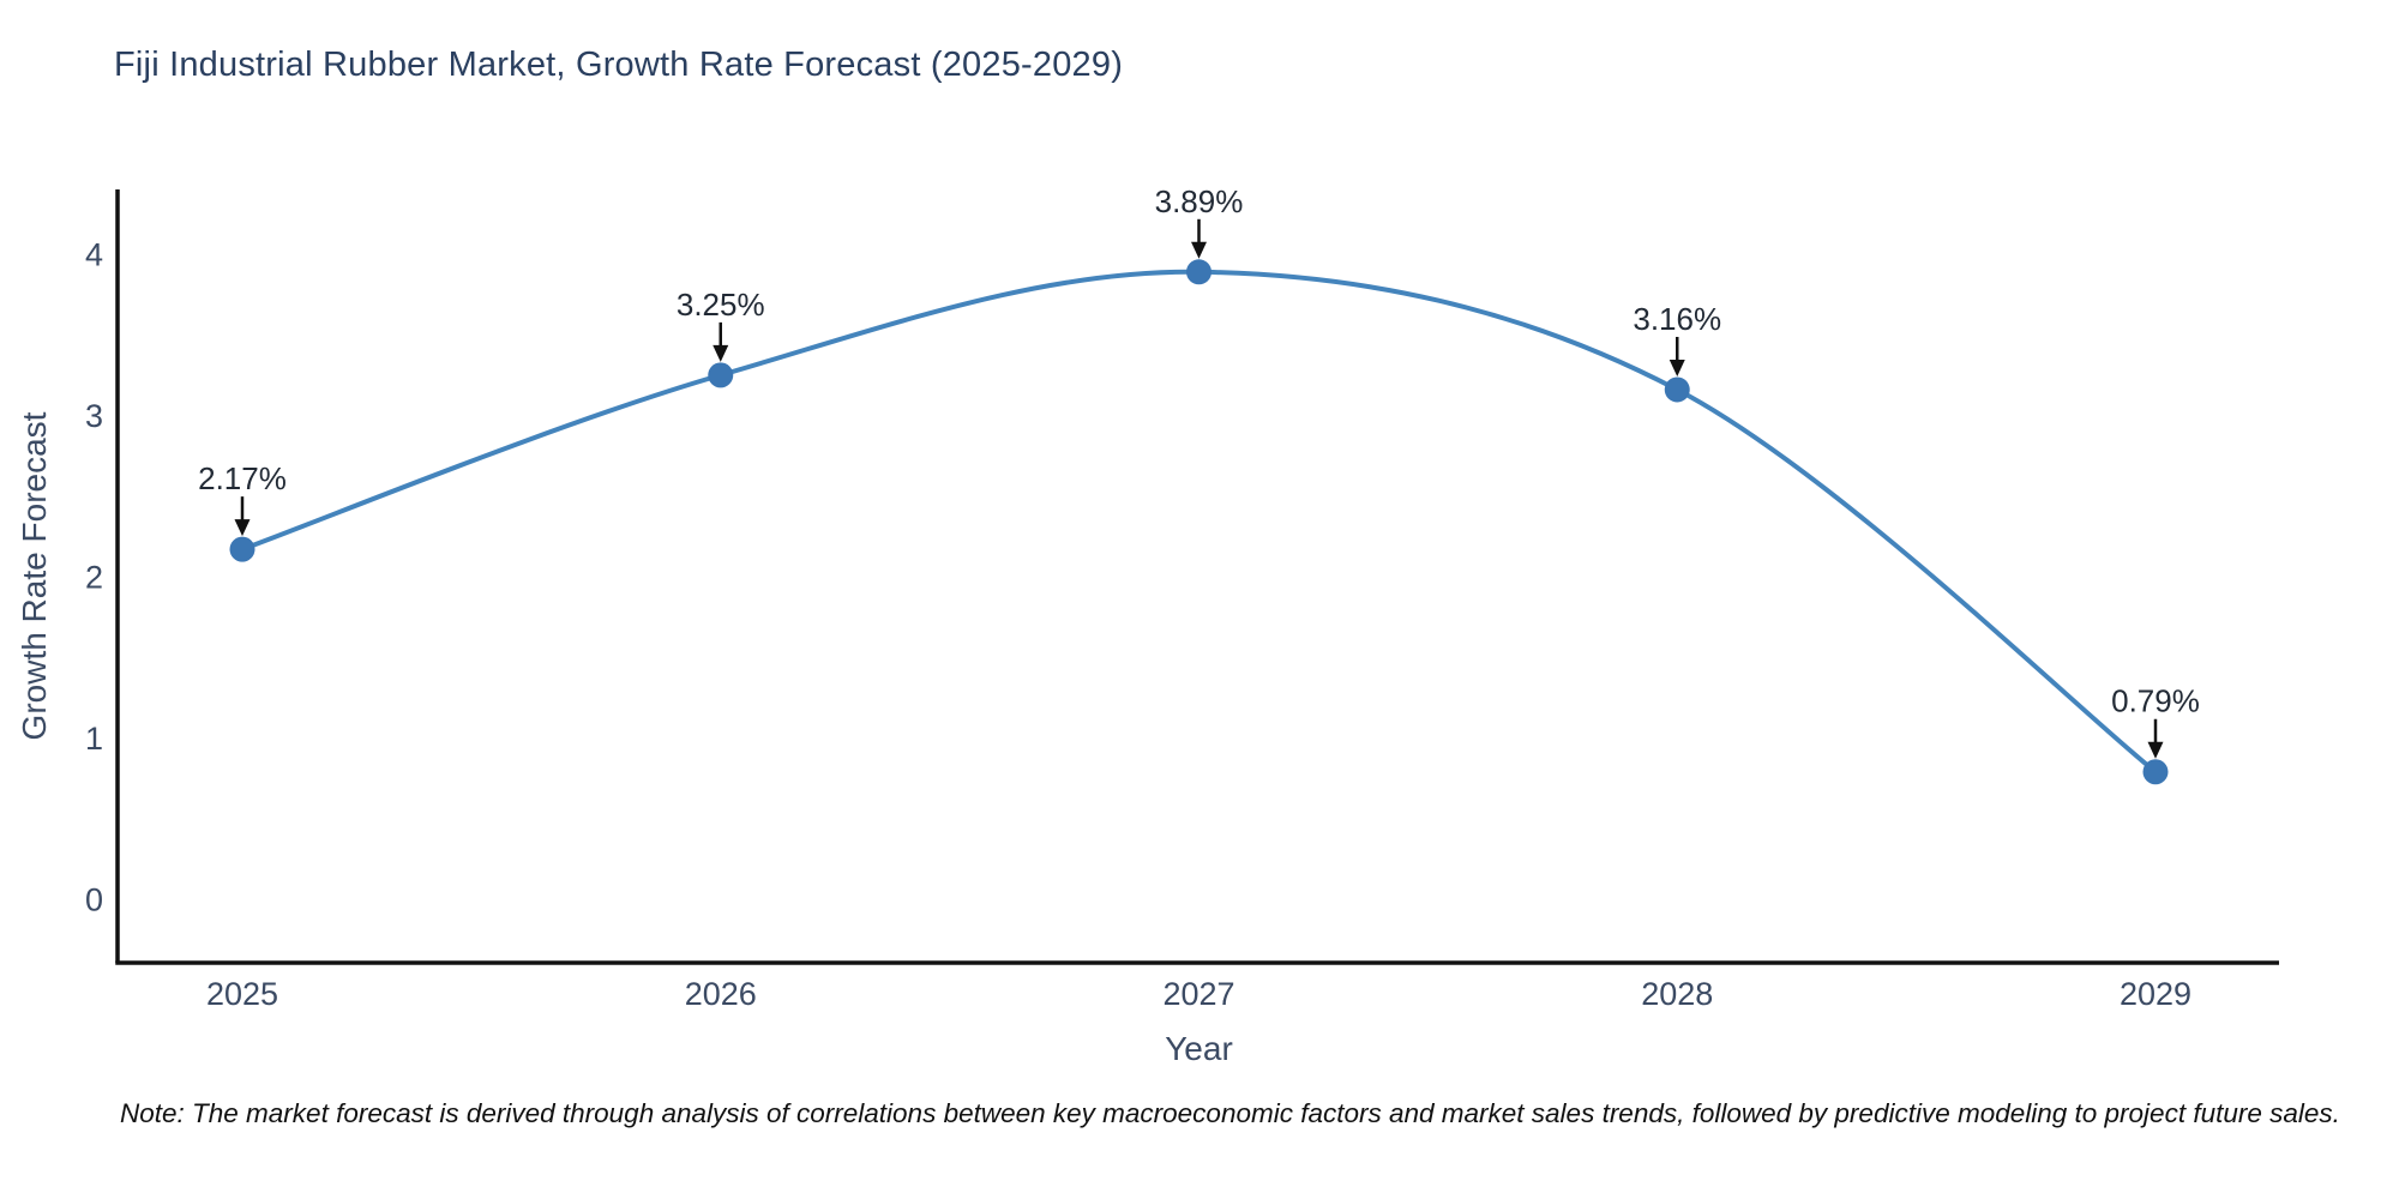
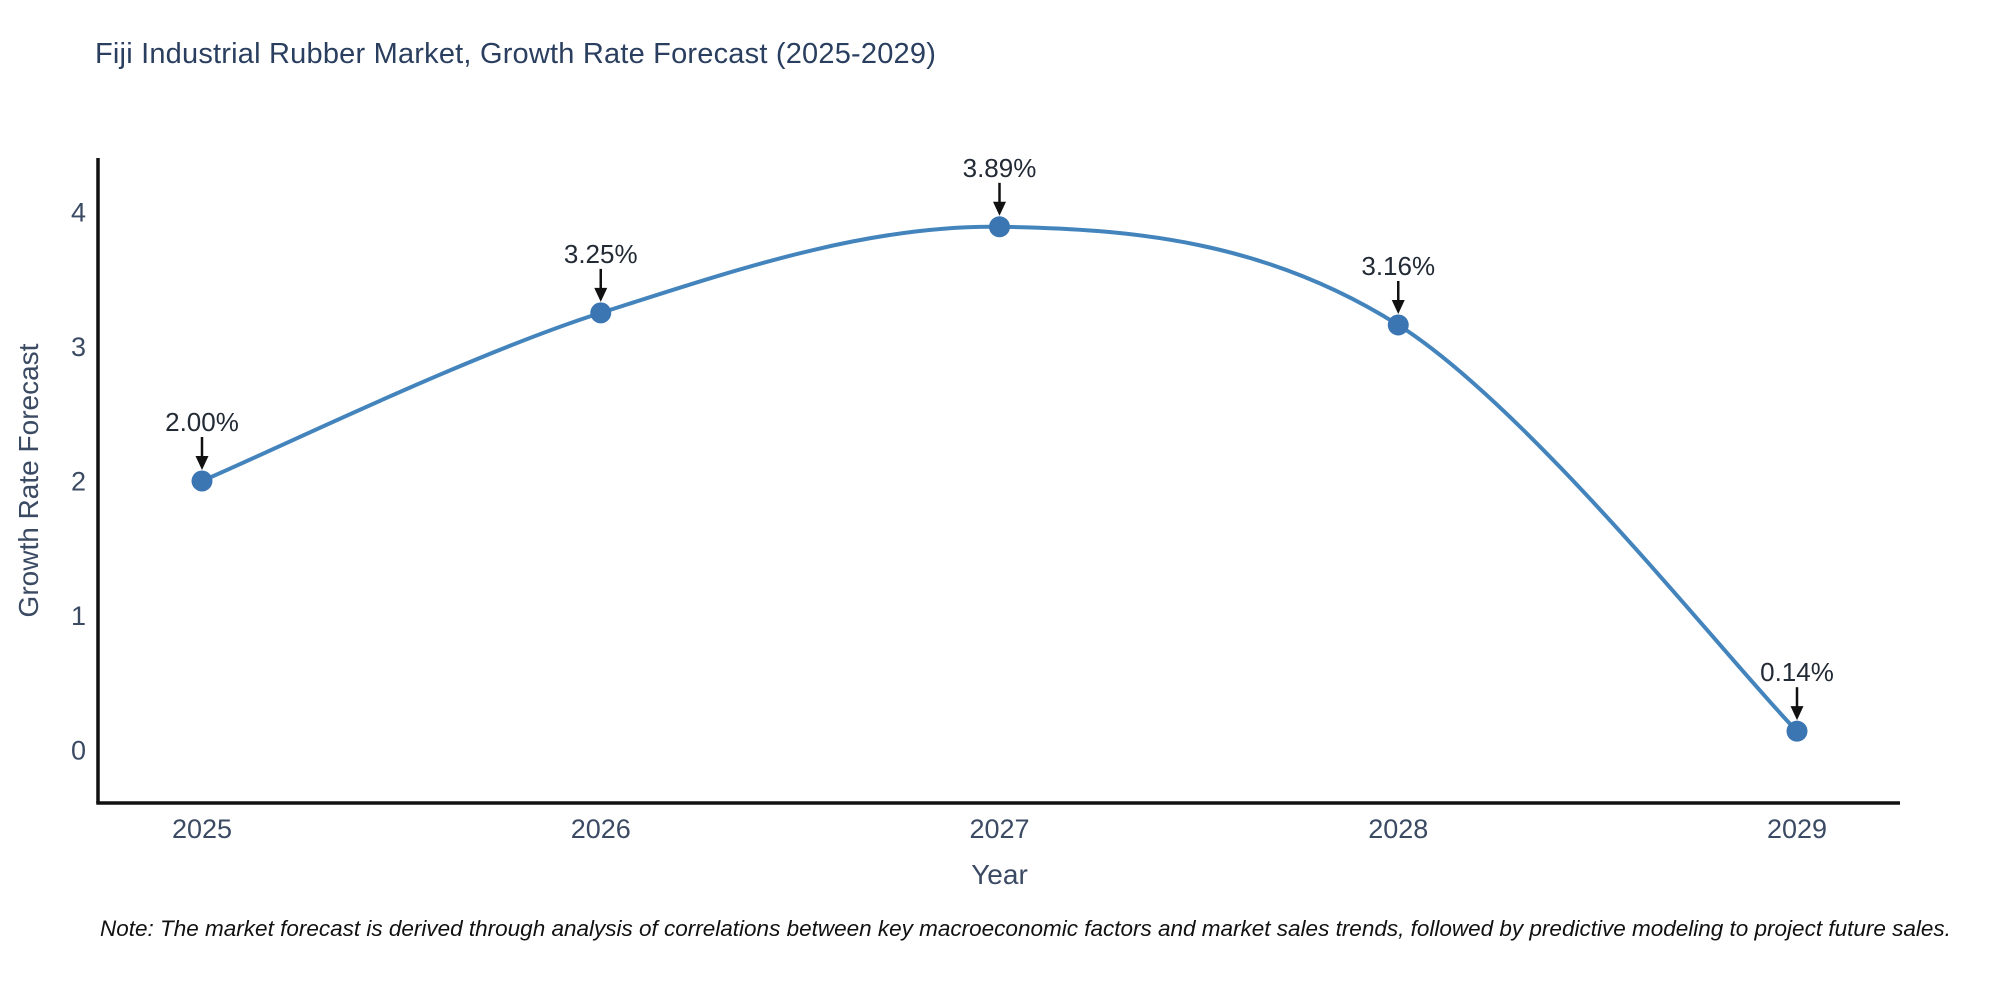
2025: 2.17% -> 2.00%
2029: 0.79% -> 0.14%
